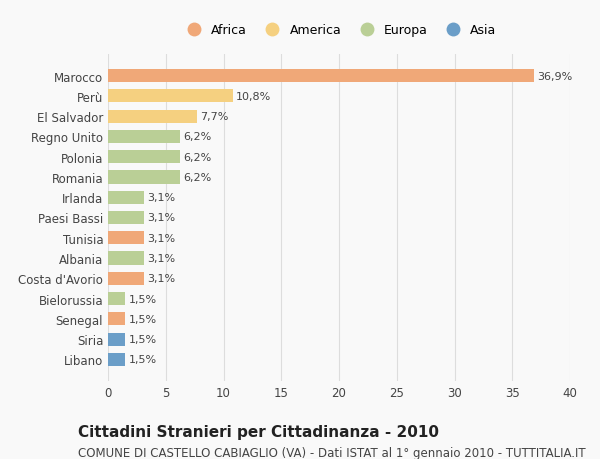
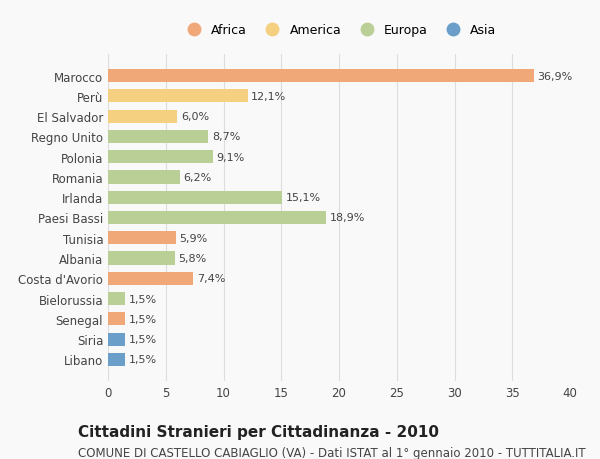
Perù: 10,8% -> 12,1%
El Salvador: 7,7% -> 6,0%
Regno Unito: 6,2% -> 8,7%
Polonia: 6,2% -> 9,1%
Irlanda: 3,1% -> 15,1%
Paesi Bassi: 3,1% -> 18,9%
Tunisia: 3,1% -> 5,9%
Albania: 3,1% -> 5,8%
Costa d'Avorio: 3,1% -> 7,4%
